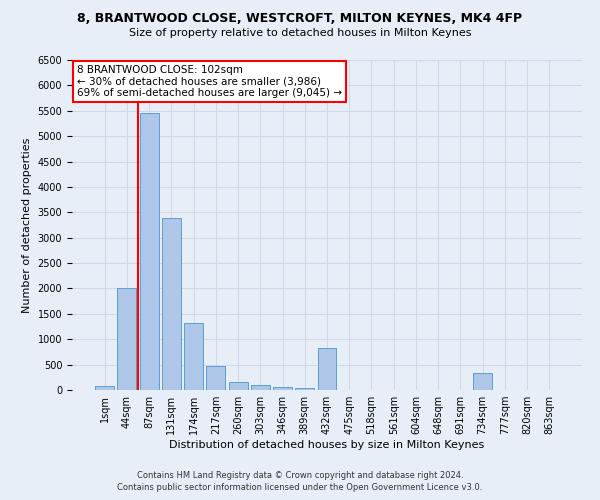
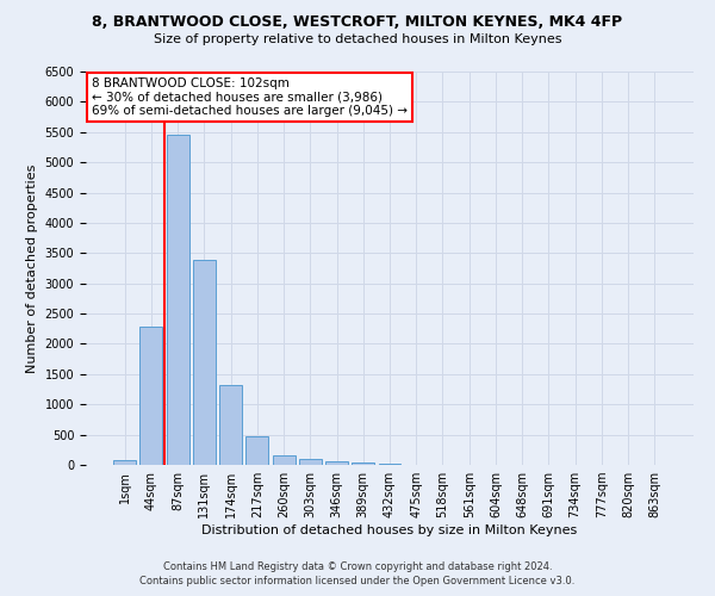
44sqm: 2000 -> 2280
432sqm: 820 -> 20
734sqm: 340 -> 0
